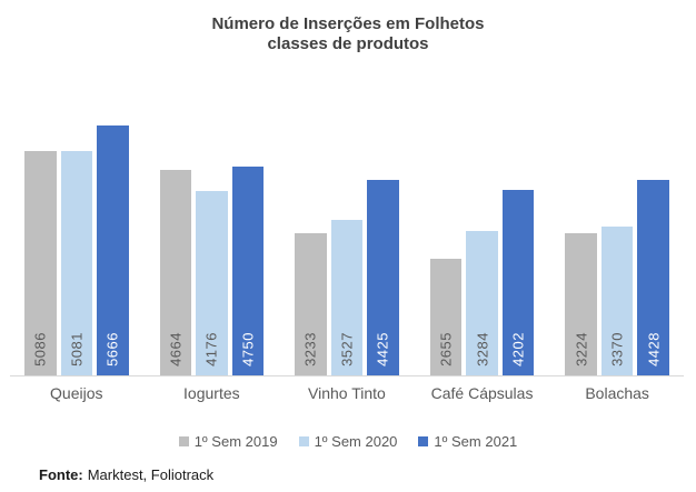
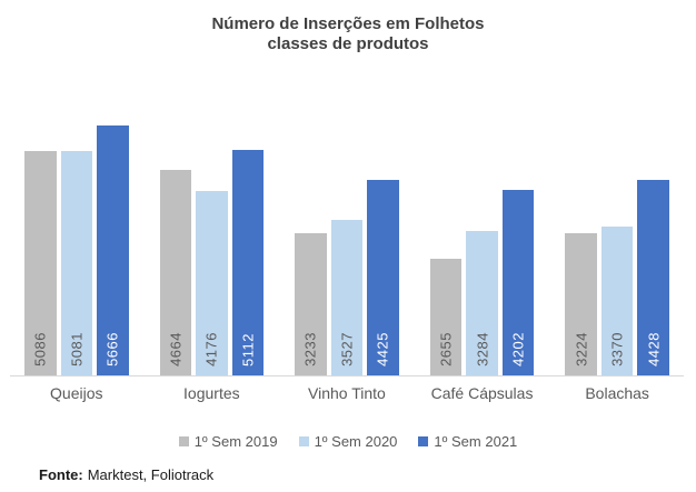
1º Sem 2021/Iogurtes: 4750 -> 5112
